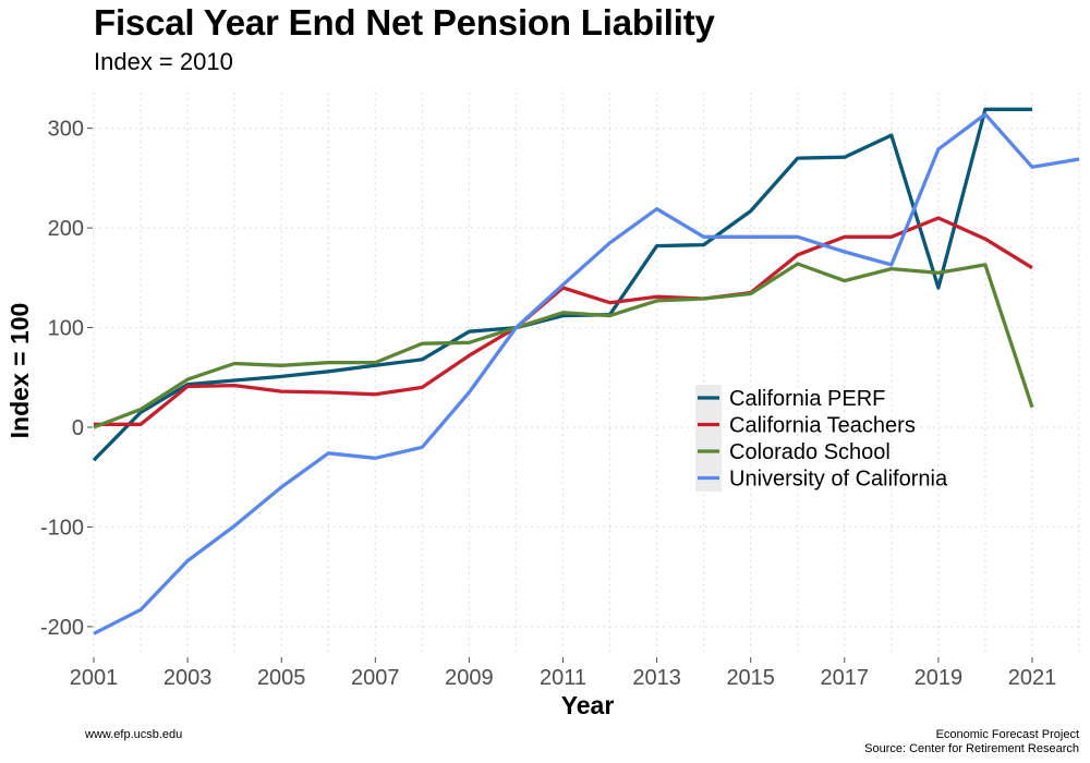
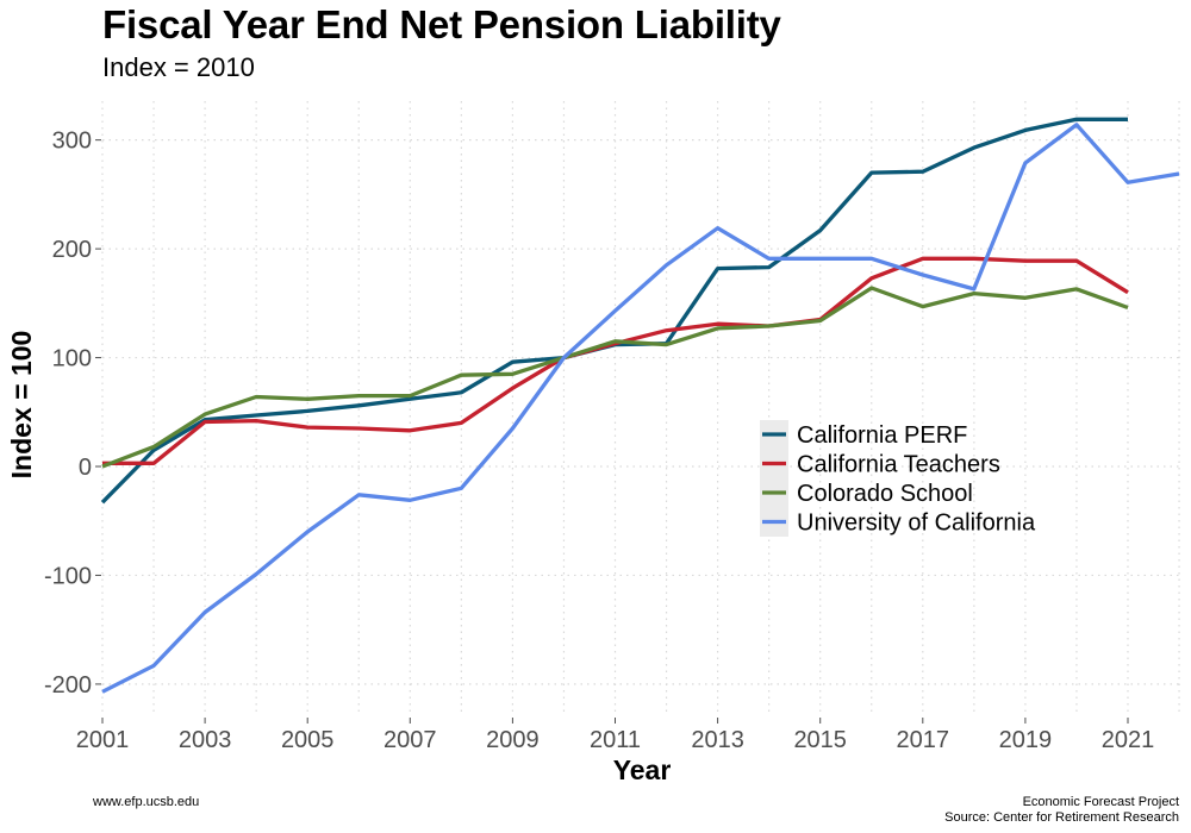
California Teachers/2011: 140 -> 110
California PERF/2019: 140 -> 310
California Teachers/2019: 210 -> 190
Colorado School/2021: 20 -> 150
